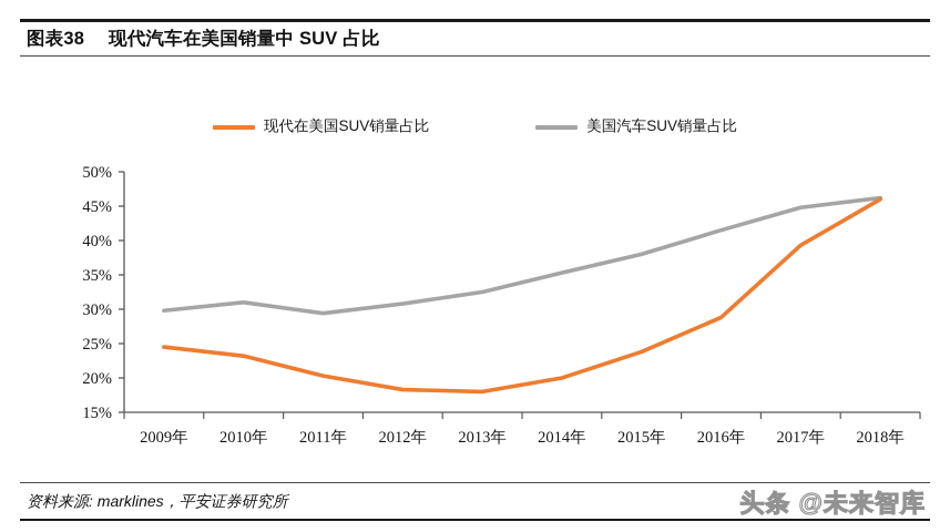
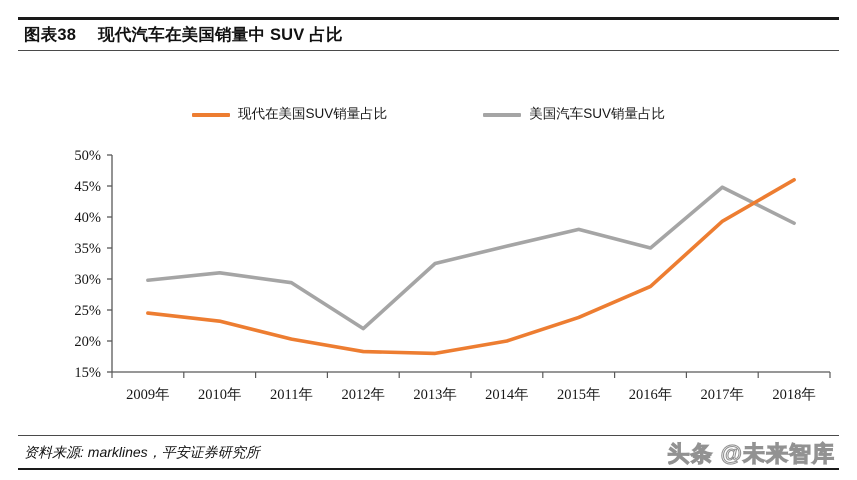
美国汽车SUV销量占比/2012年: 31% -> 22%
美国汽车SUV销量占比/2016年: 42% -> 35%
美国汽车SUV销量占比/2018年: 46% -> 39%
